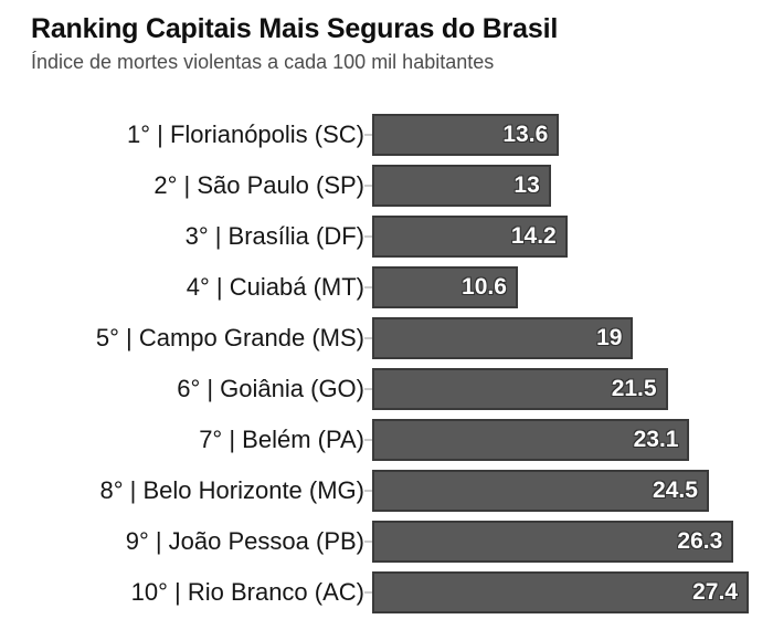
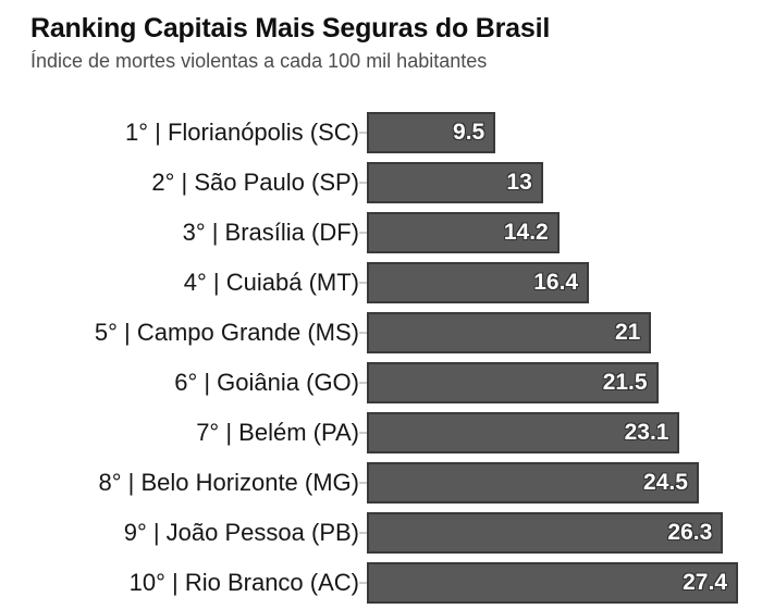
1° | Florianópolis (SC): 13.6 -> 9.5
4° | Cuiabá (MT): 10.6 -> 16.4
5° | Campo Grande (MS): 19 -> 21
